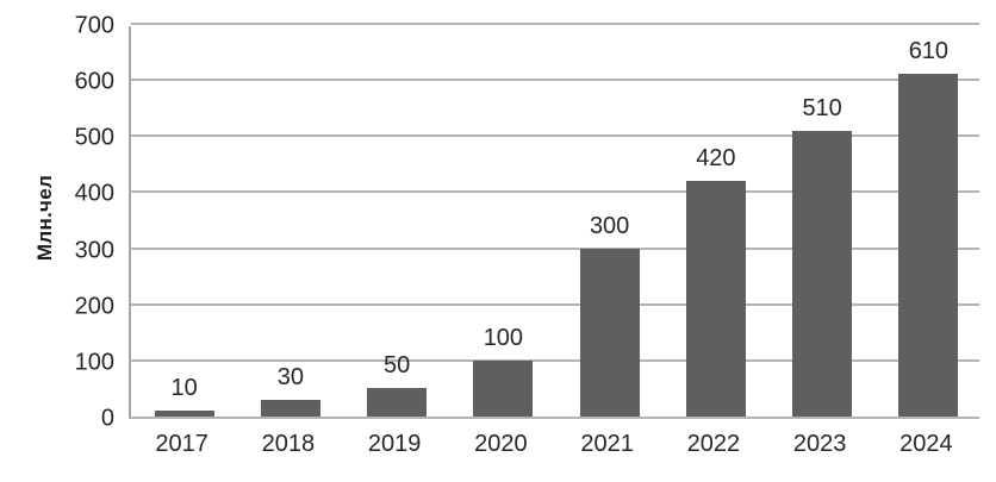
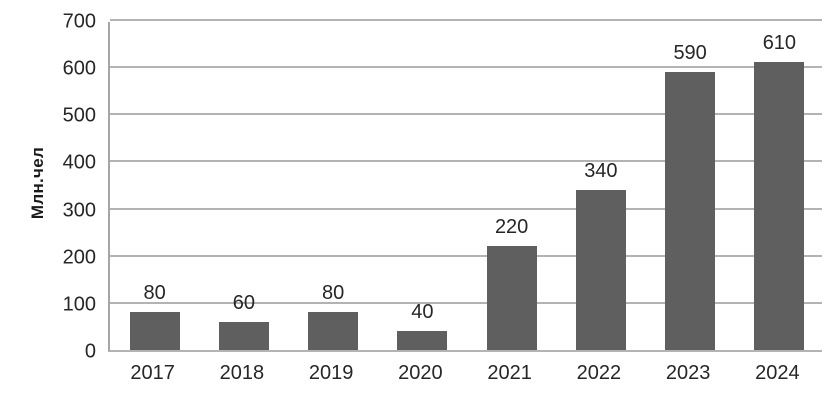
2017: 10 -> 80
2018: 30 -> 60
2019: 50 -> 80
2020: 100 -> 40
2021: 300 -> 220
2022: 420 -> 340
2023: 510 -> 590
